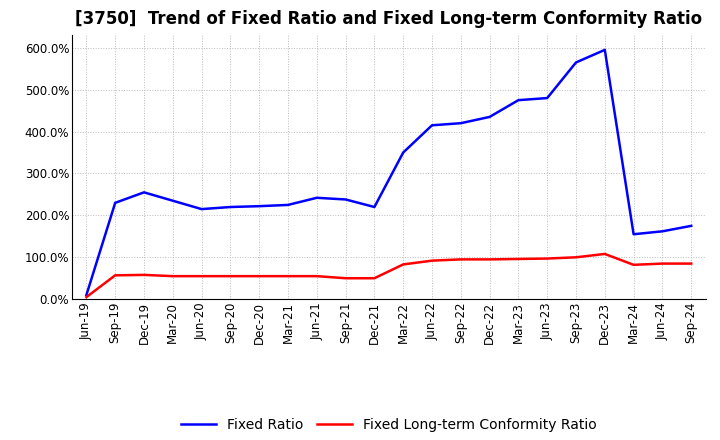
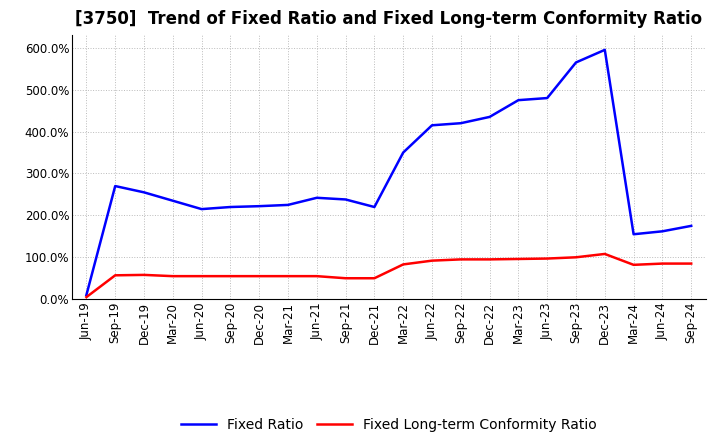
Fixed Ratio/Sep-19: 230% -> 270%
